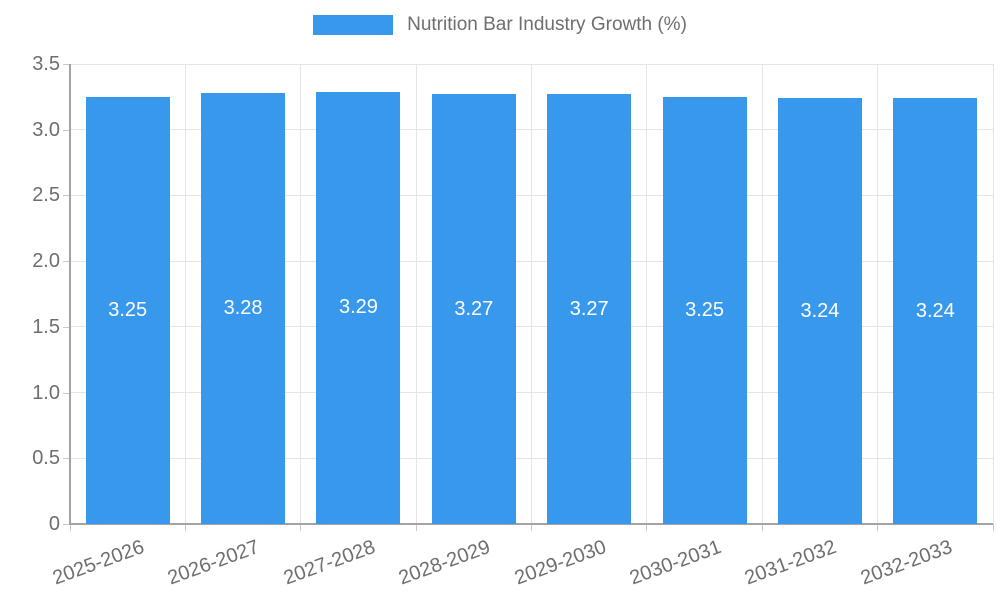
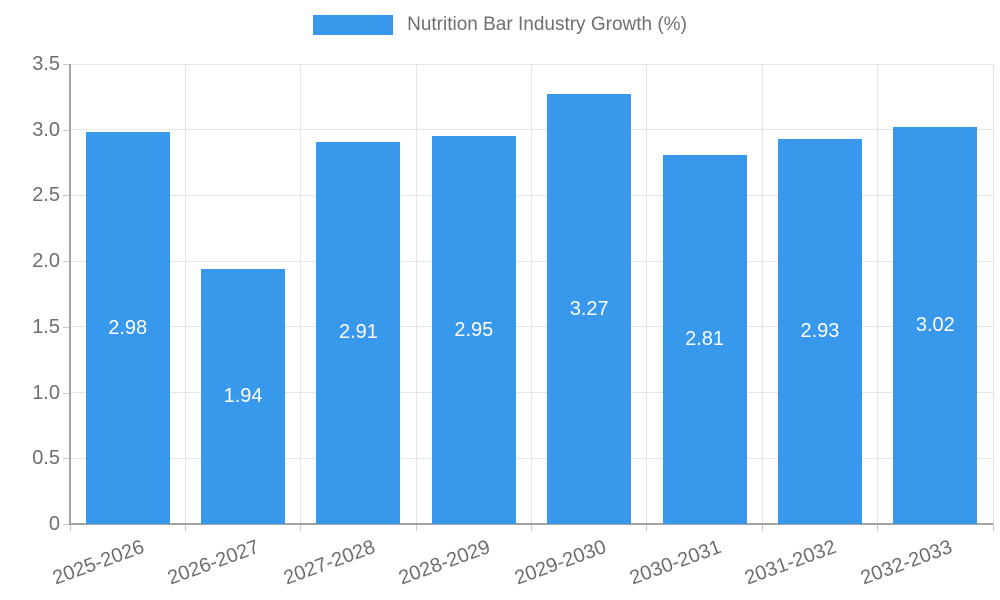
2025-2026: 3.25 -> 2.98
2026-2027: 3.28 -> 1.94
2027-2028: 3.29 -> 2.91
2028-2029: 3.27 -> 2.95
2030-2031: 3.25 -> 2.81
2031-2032: 3.24 -> 2.93
2032-2033: 3.24 -> 3.02
